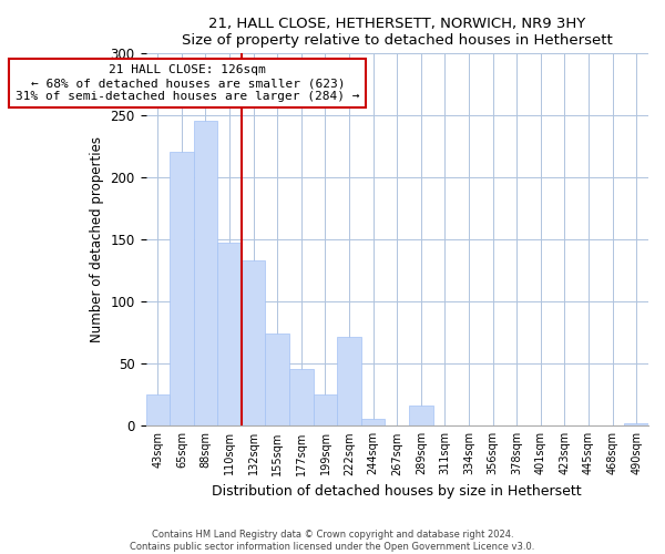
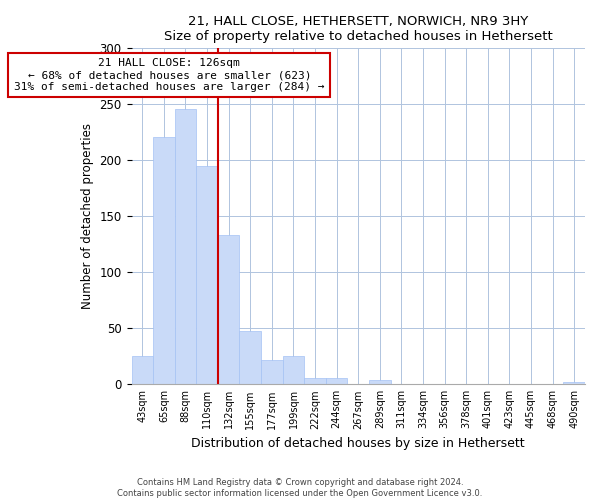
110sqm: 148 -> 195
155sqm: 74 -> 48
177sqm: 46 -> 22
222sqm: 72 -> 6
289sqm: 16 -> 4
